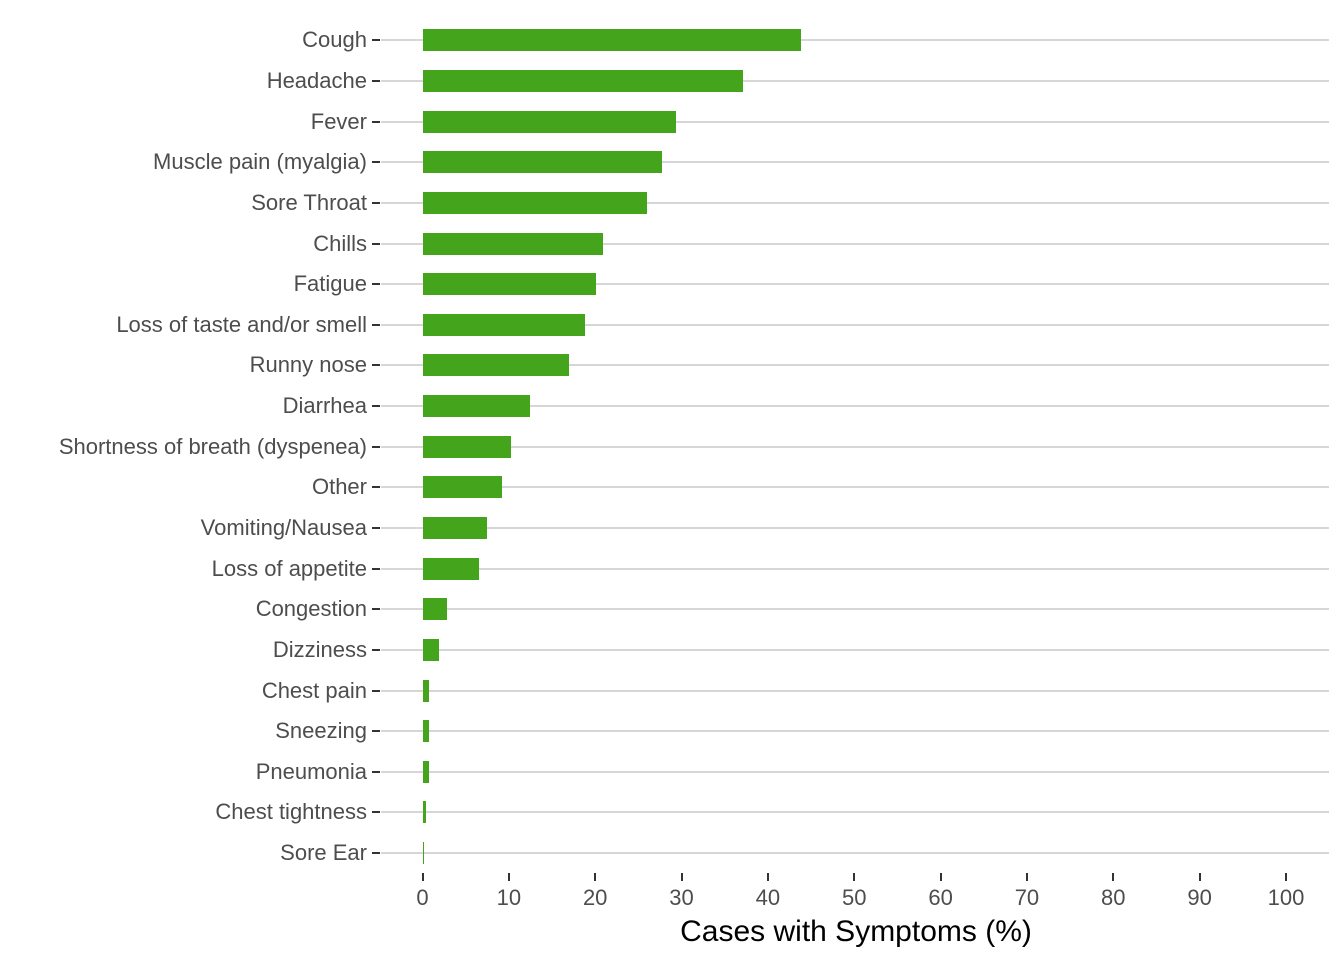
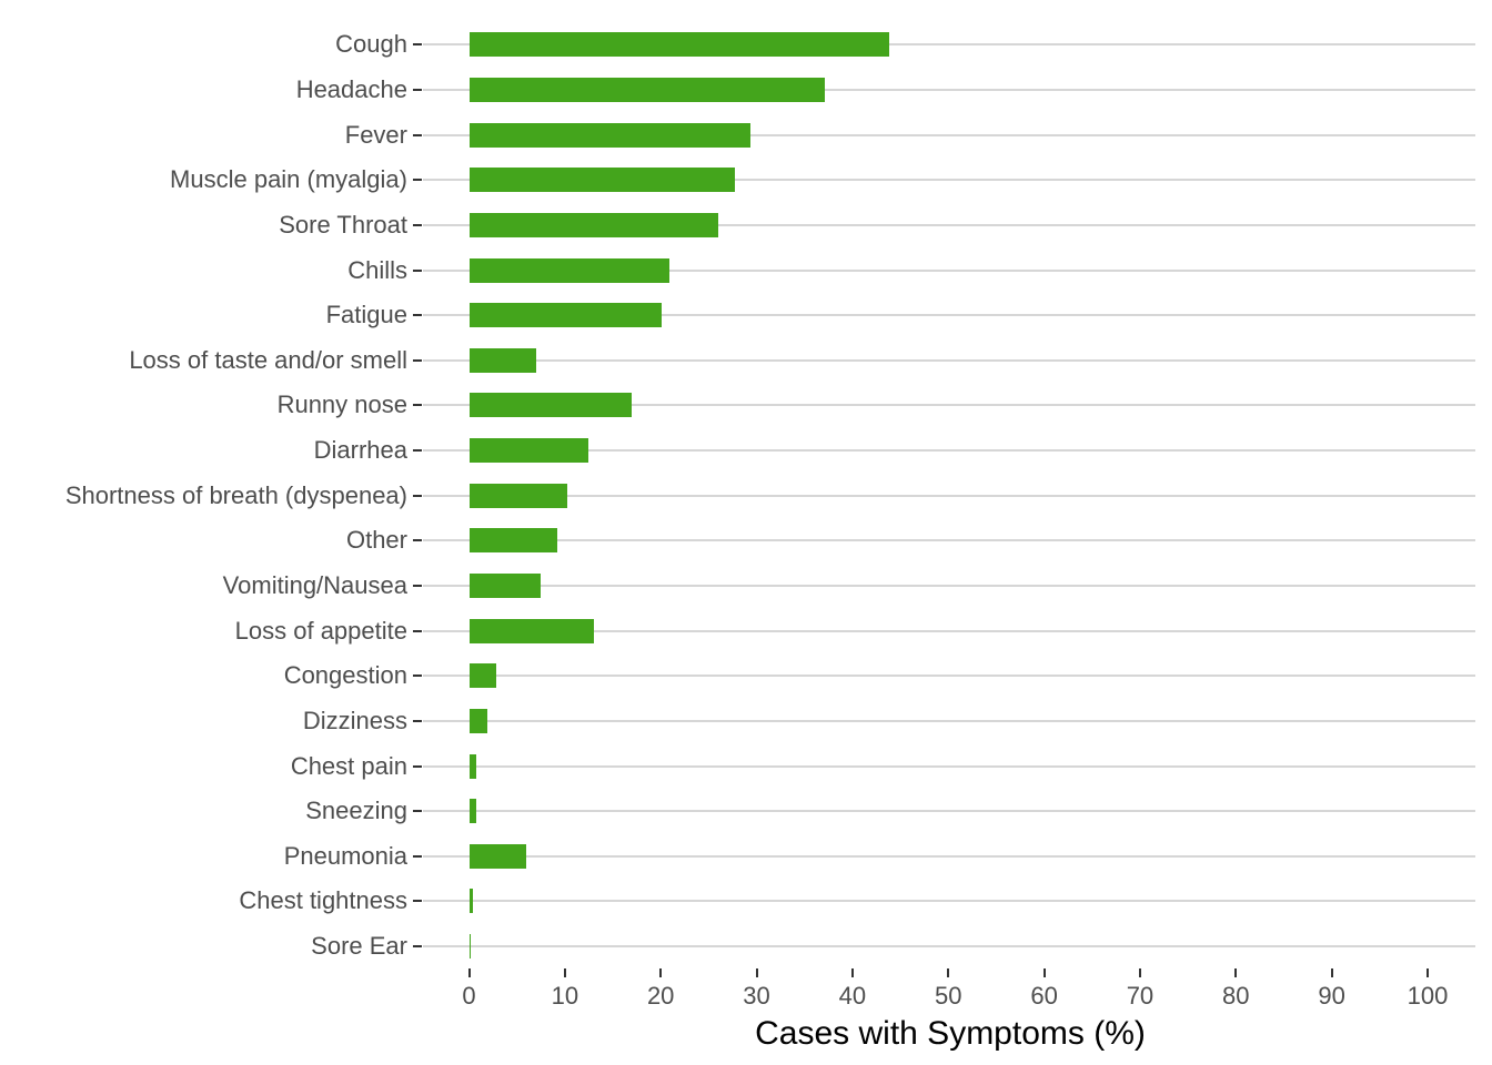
Loss of taste and/or smell: 19 -> 7
Loss of appetite: 7 -> 13
Pneumonia: 1 -> 6
